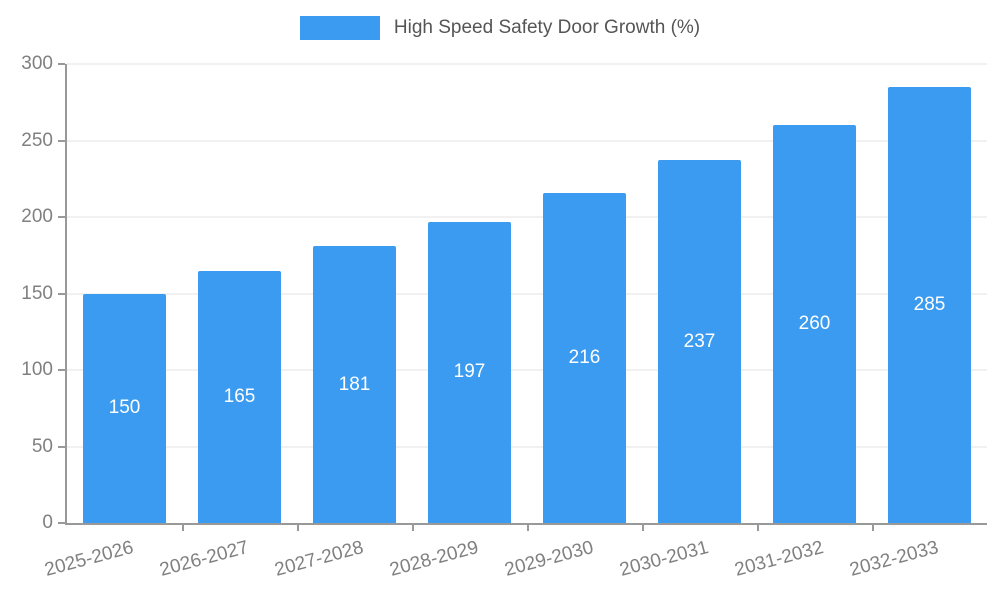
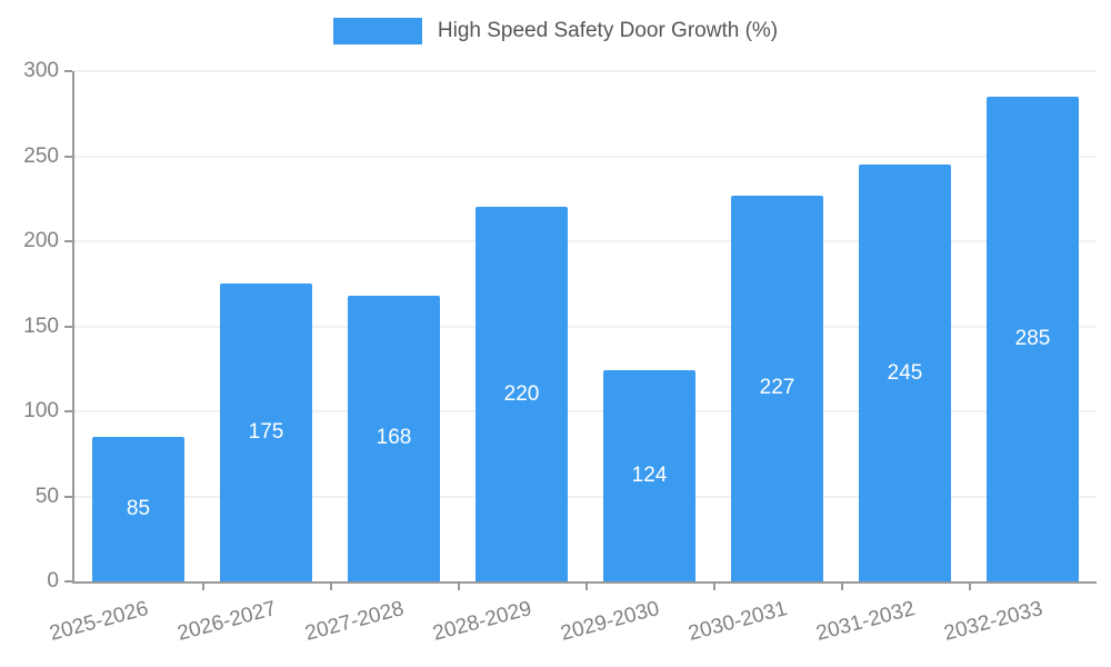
2025-2026: 150 -> 85
2026-2027: 165 -> 175
2027-2028: 181 -> 168
2028-2029: 197 -> 220
2029-2030: 216 -> 124
2030-2031: 237 -> 227
2031-2032: 260 -> 245
